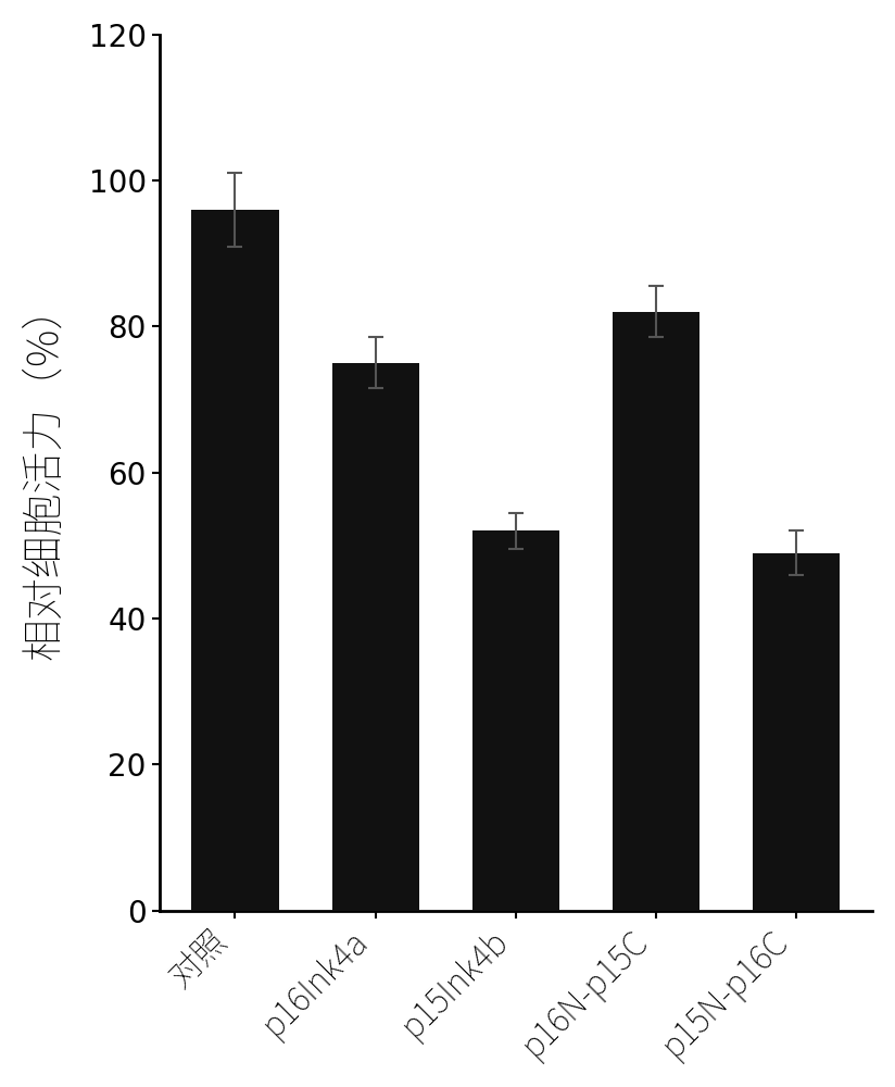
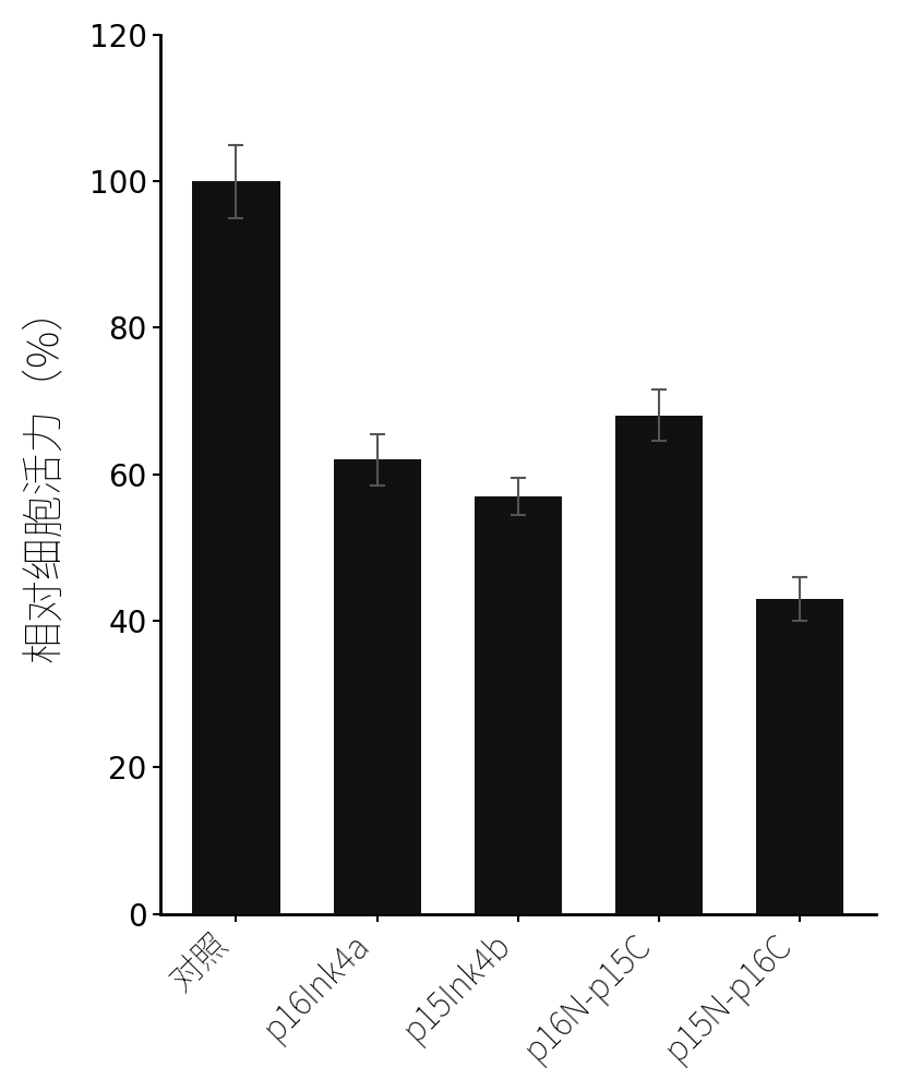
对照: 96 -> 100
p16Ink4a: 75 -> 62
p15Ink4b: 52 -> 57
p16N-p15C: 82 -> 68
p15N-p16C: 49 -> 43
